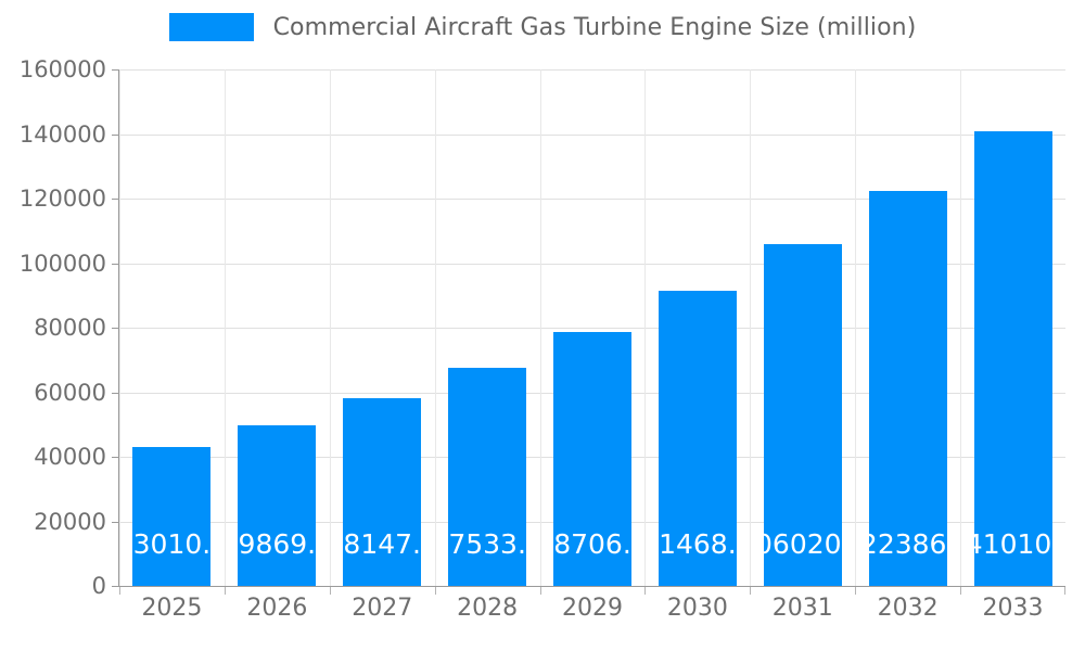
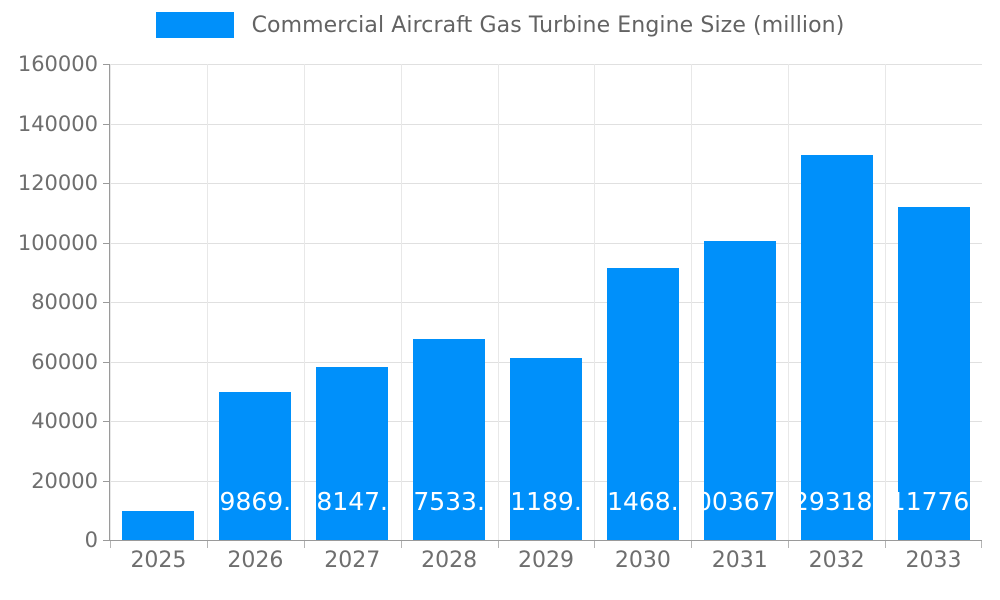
2025: 43010.0 -> 9679.1
2029: 78706.5 -> 61189.2
2031: 106020.4 -> 100367.6
2032: 122386.2 -> 129318.2
2033: 141010.1 -> 111776.8
